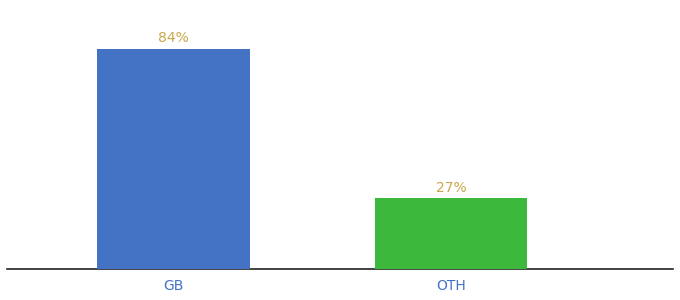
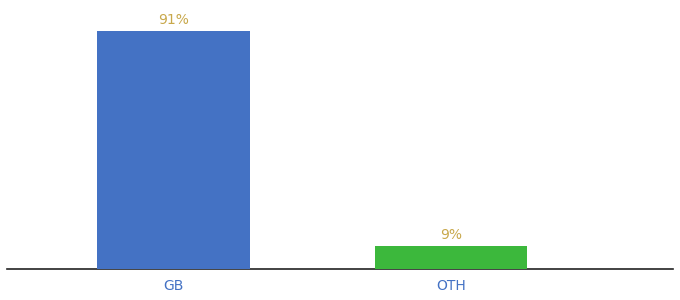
GB: 84% -> 91%
OTH: 27% -> 9%
